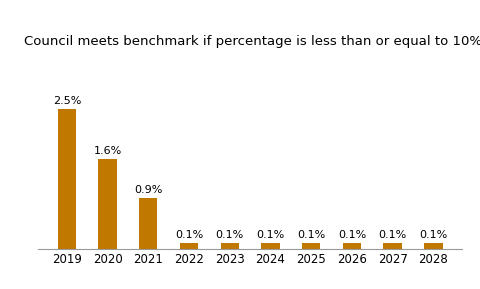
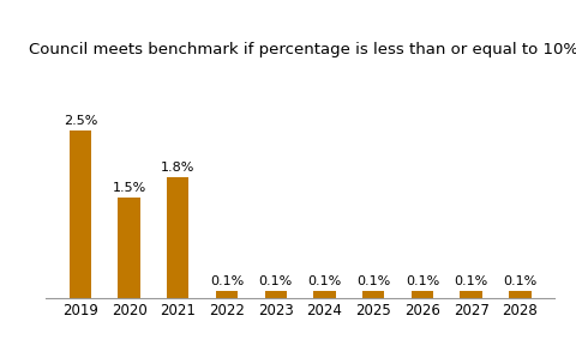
2020: 1.6% -> 1.5%
2021: 0.9% -> 1.8%
